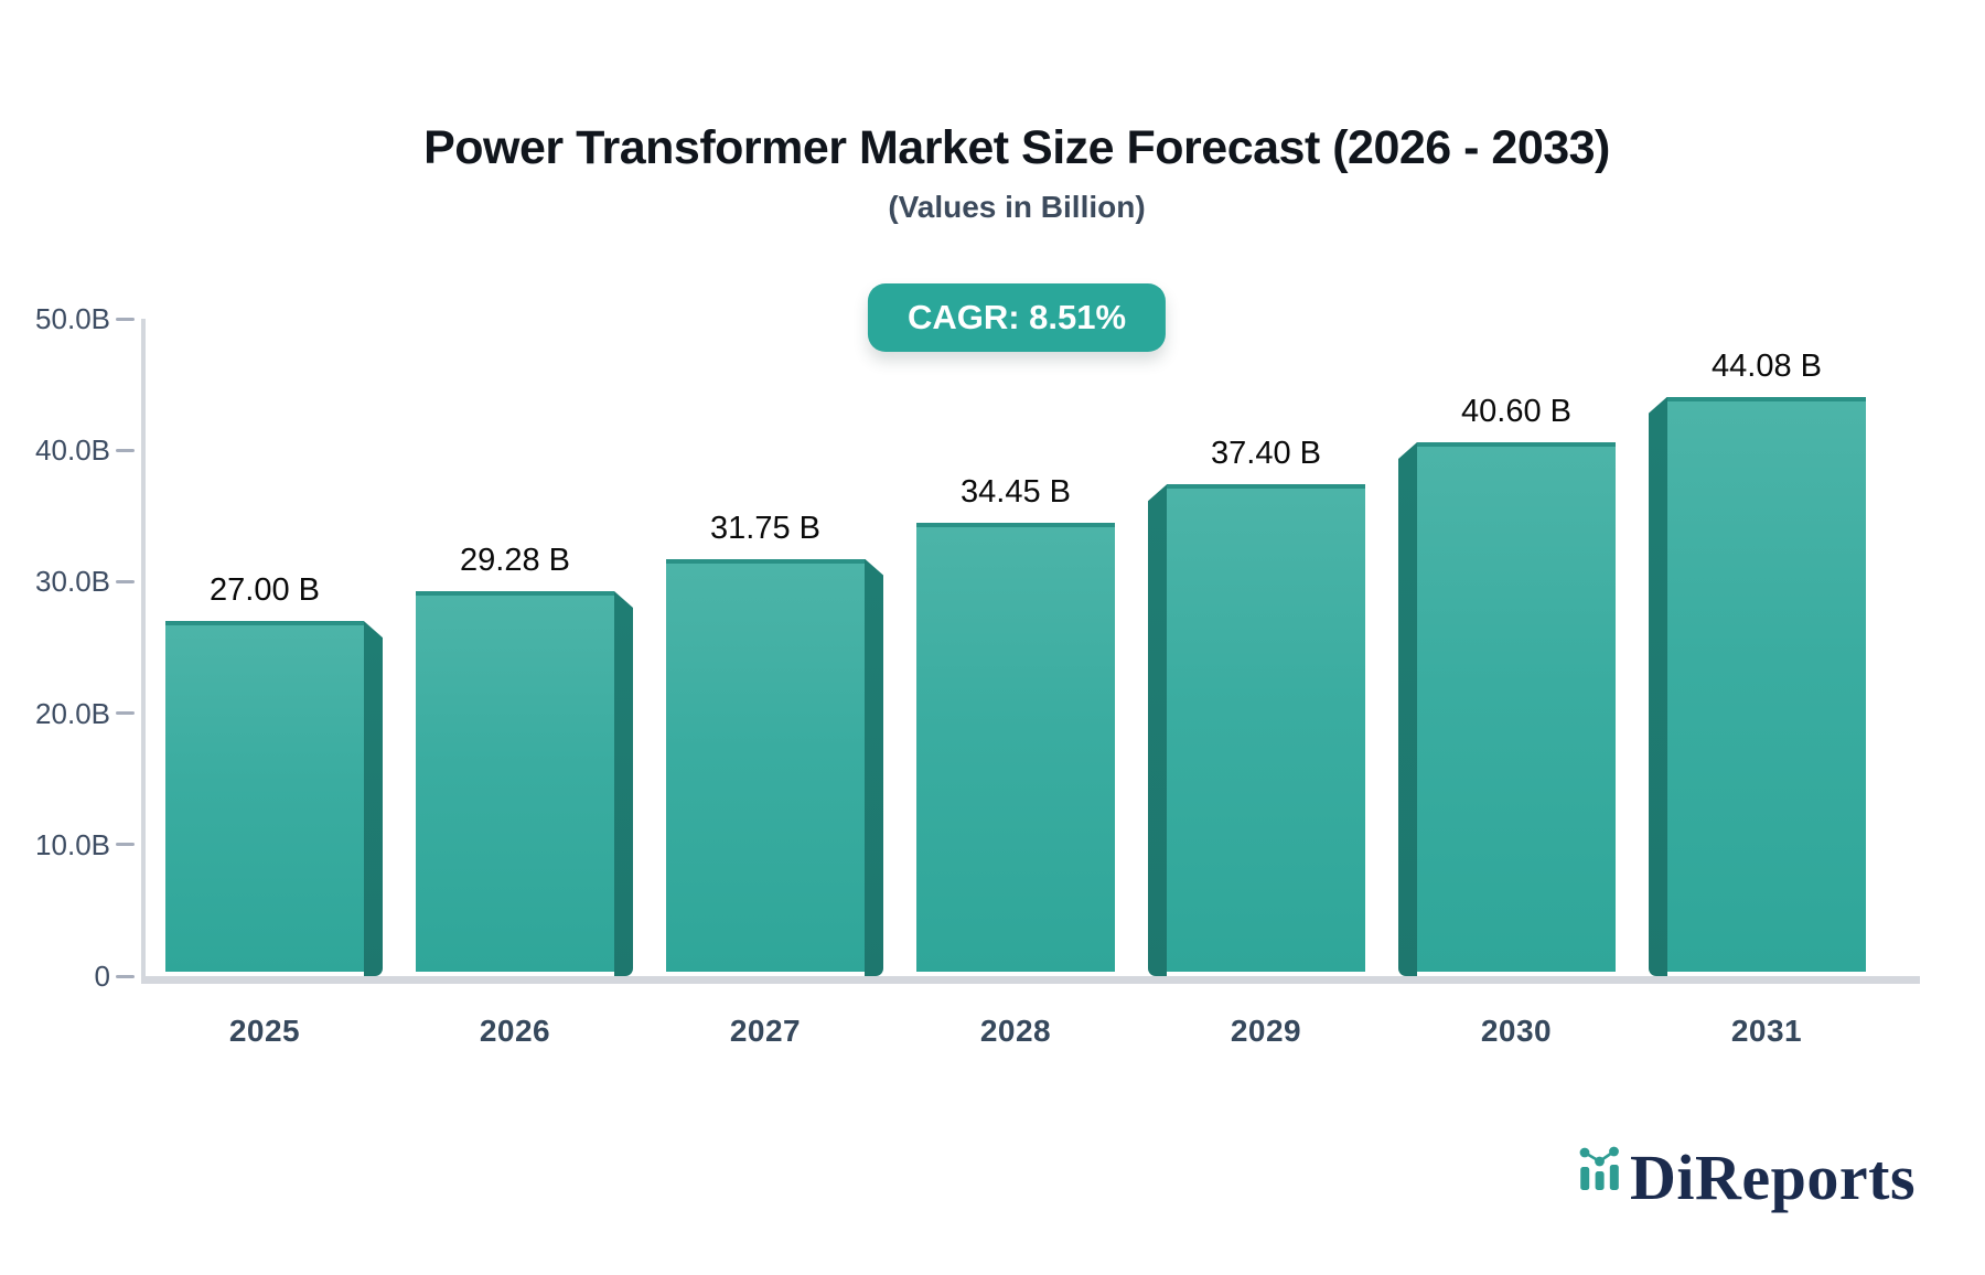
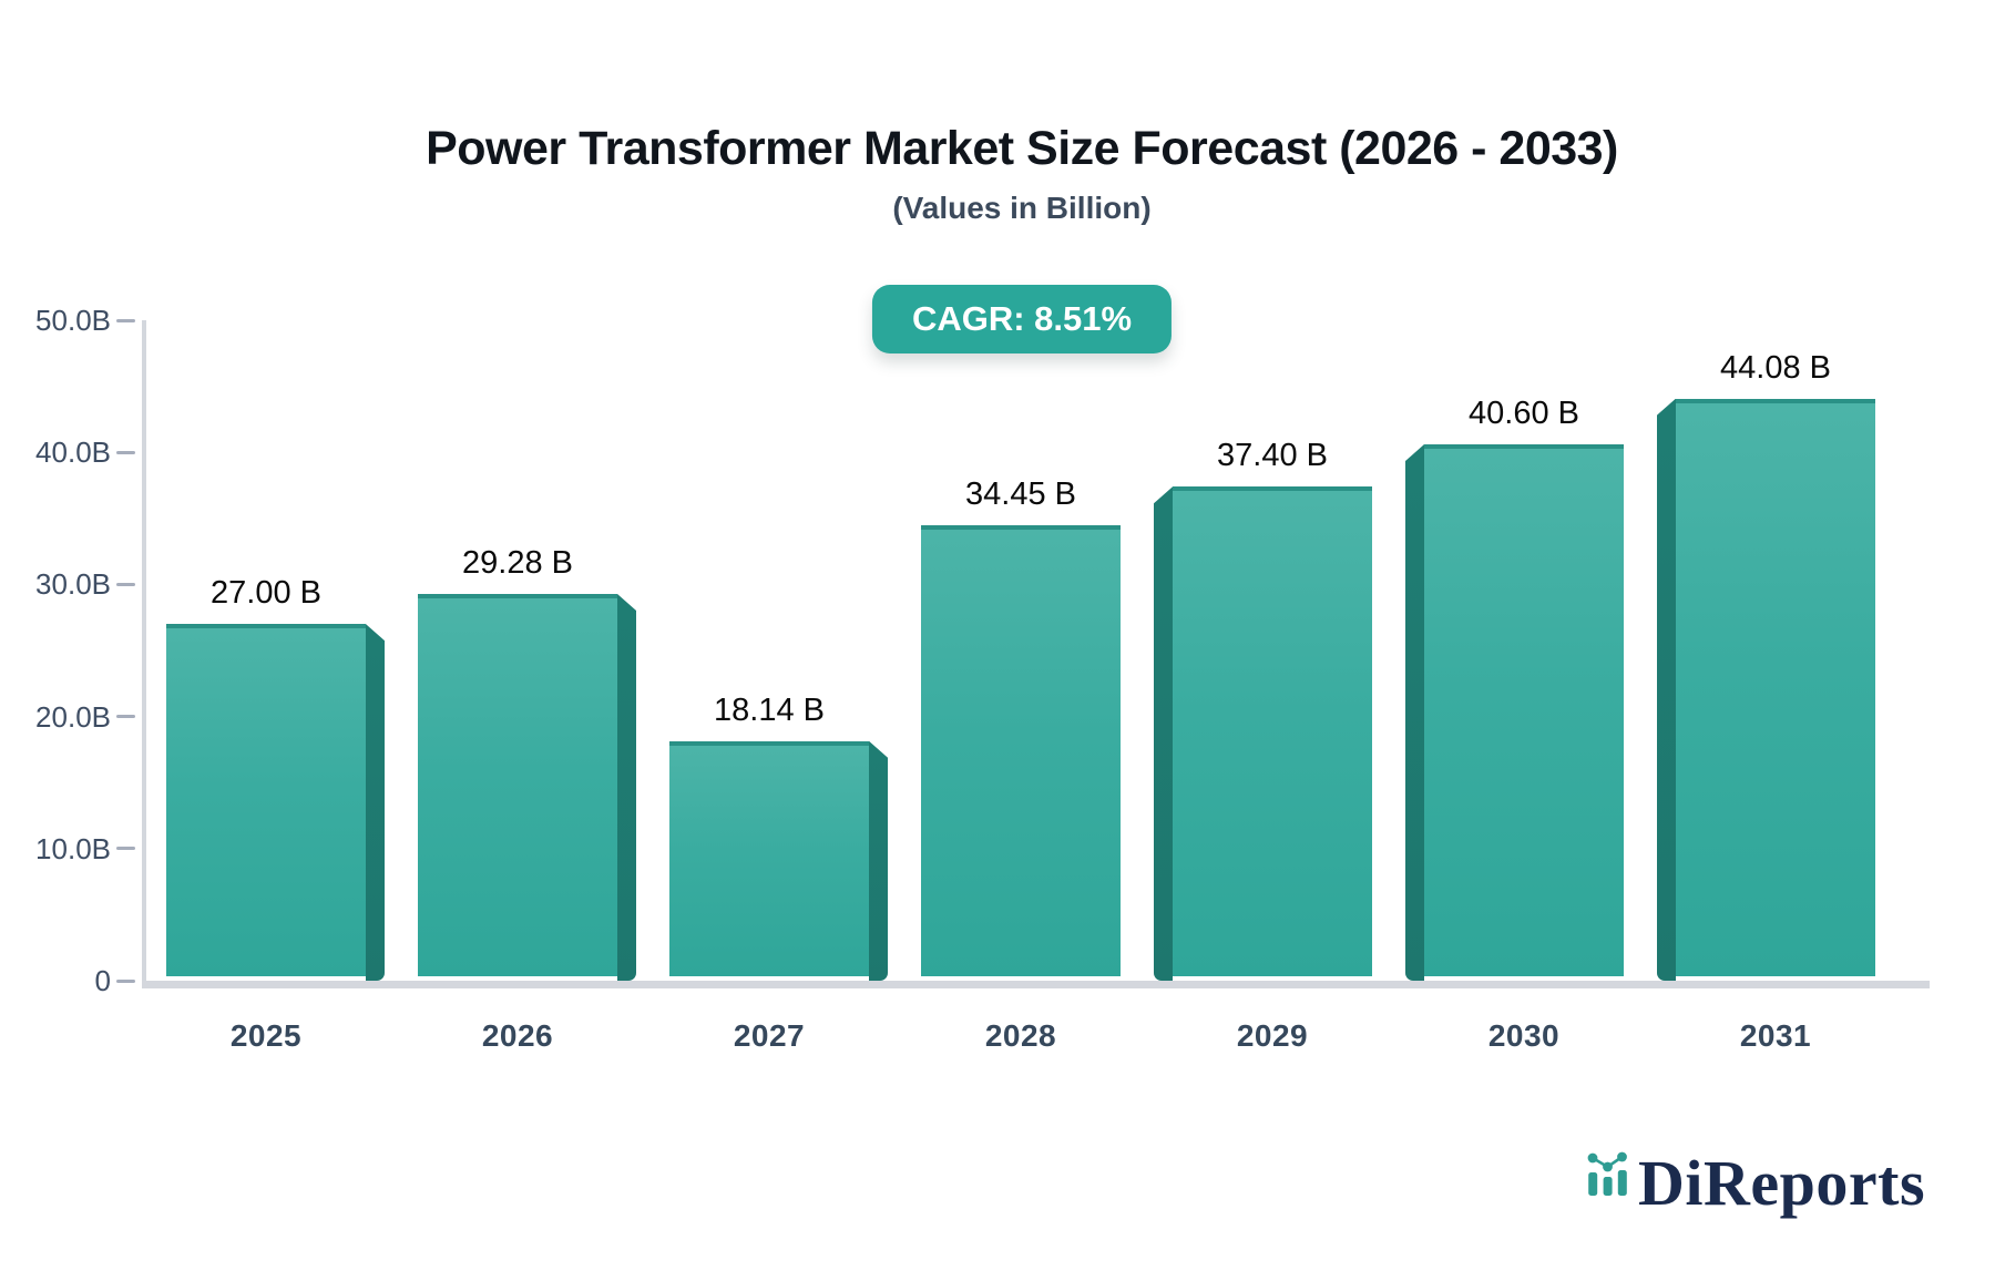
2027: 31.75 -> 18.14
